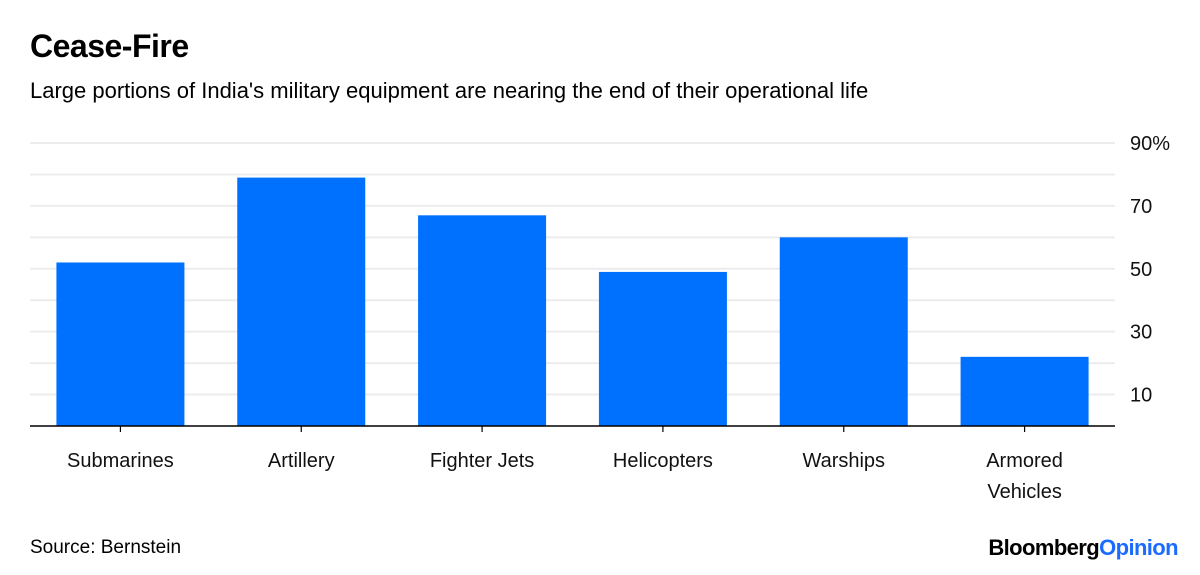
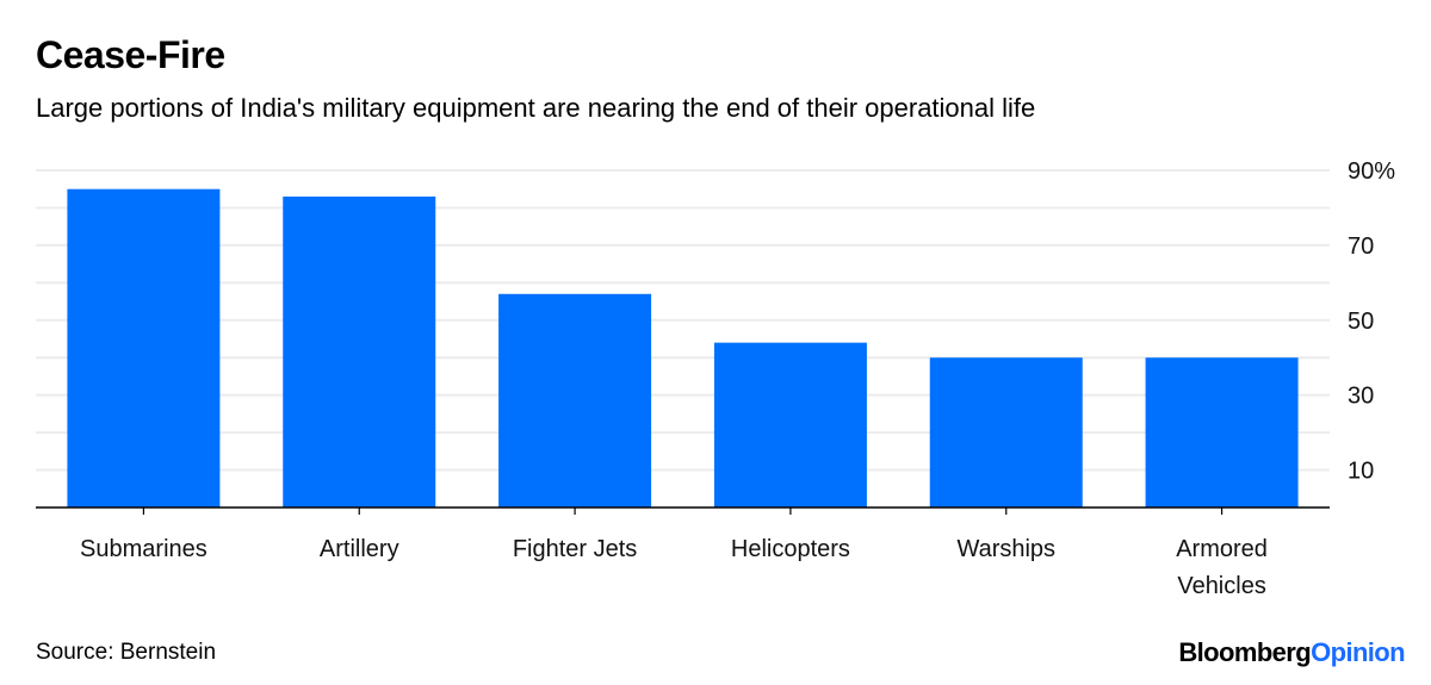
Submarines: 52% -> 85%
Artillery: 79% -> 83%
Fighter Jets: 67% -> 57%
Helicopters: 49% -> 44%
Warships: 60% -> 40%
Armored Vehicles: 22% -> 40%
